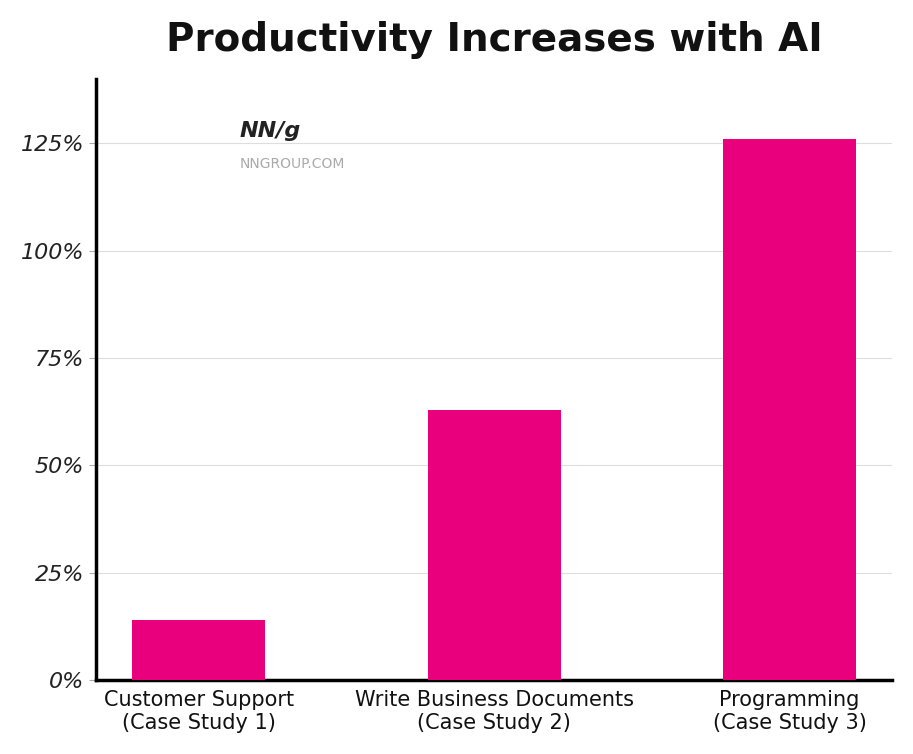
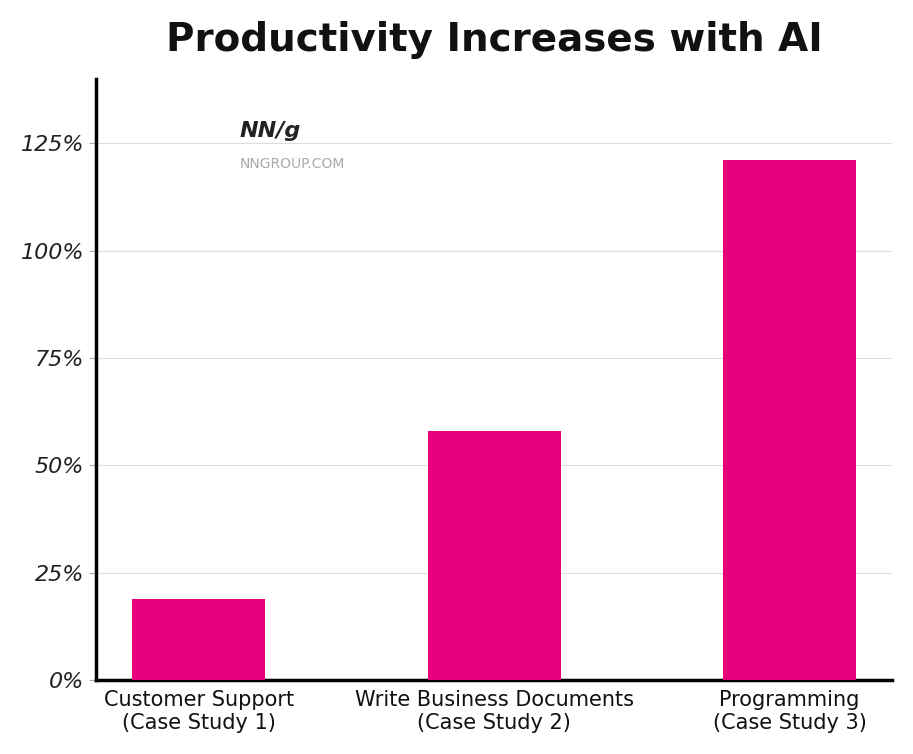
Customer Support (Case Study 1): 14% -> 19%
Write Business Documents (Case Study 2): 63% -> 58%
Programming (Case Study 3): 126% -> 121%
